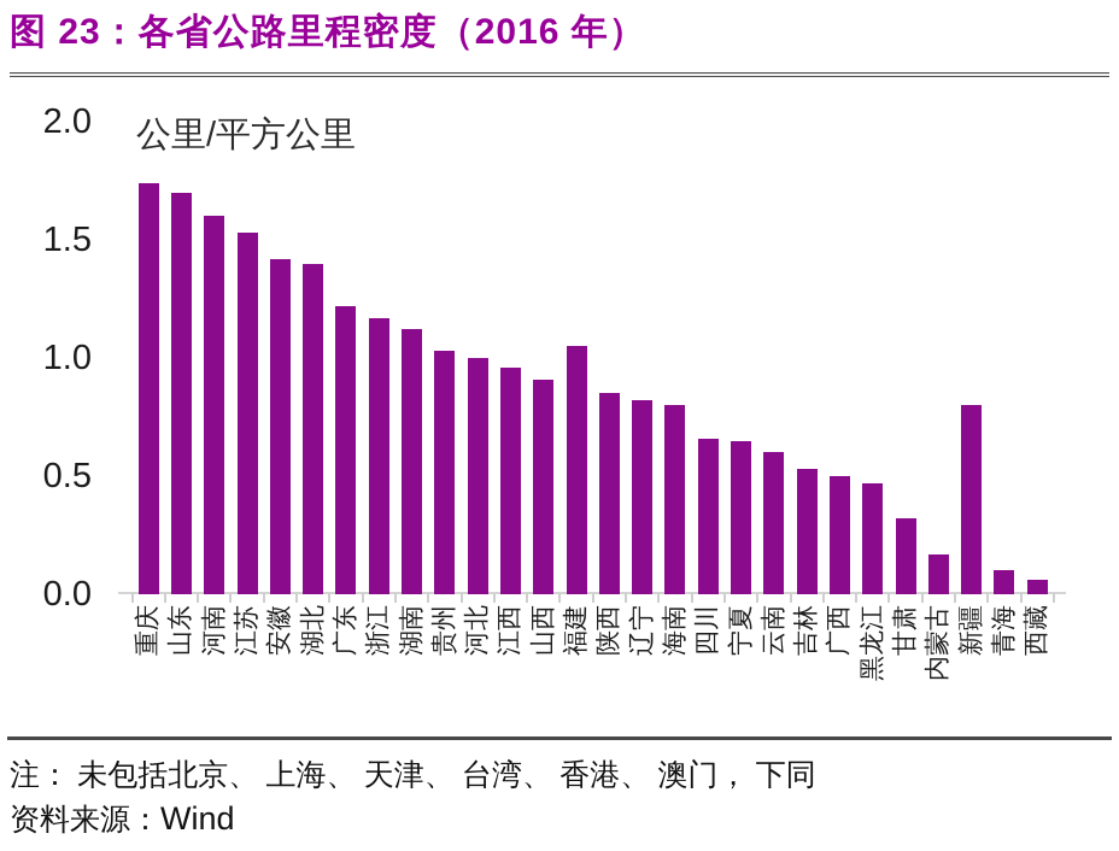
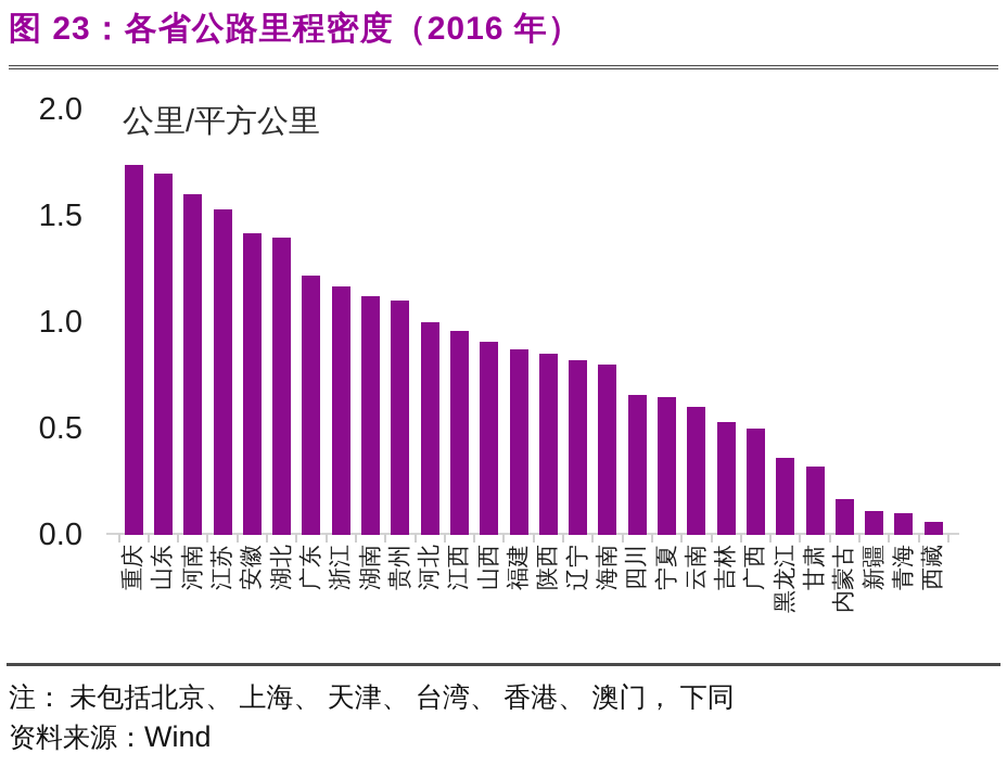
贵州: 1.03 -> 1.10
福建: 1.05 -> 0.87
黑龙江: 0.47 -> 0.36
新疆: 0.80 -> 0.11
